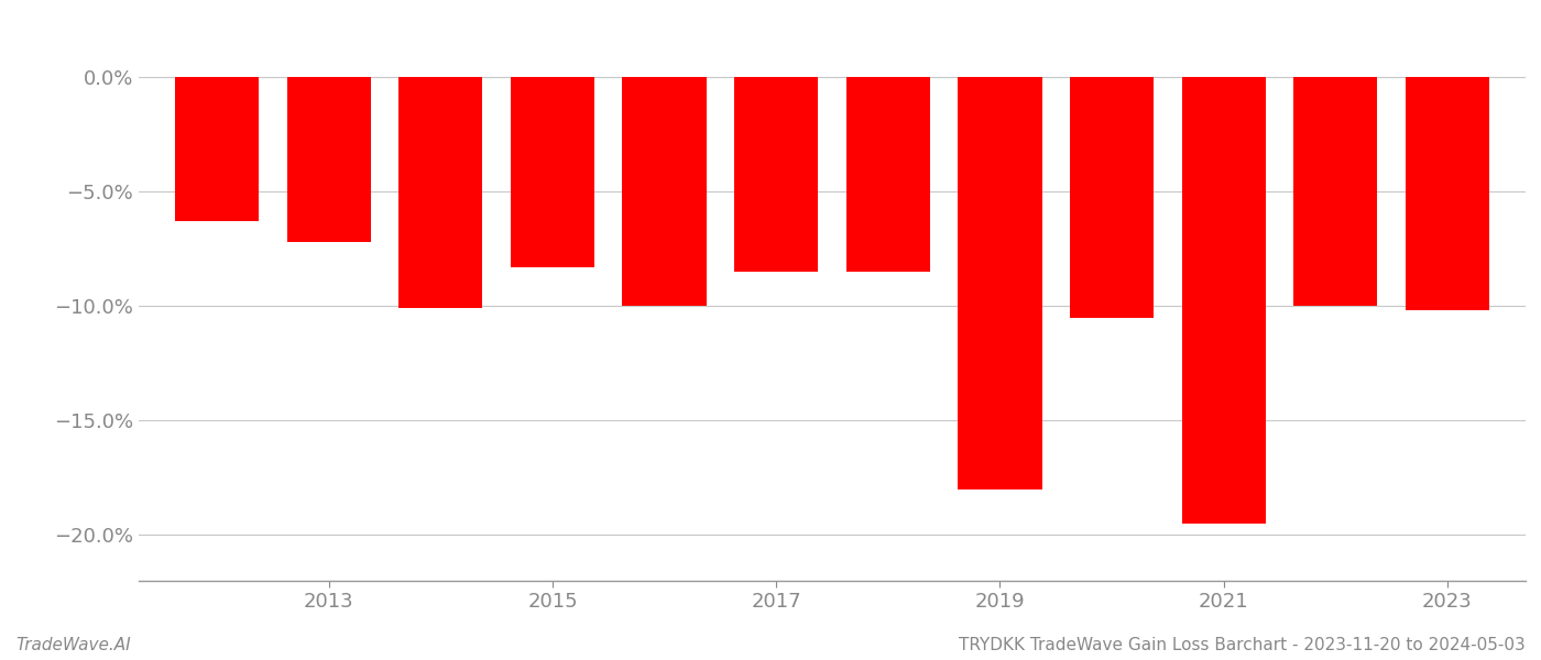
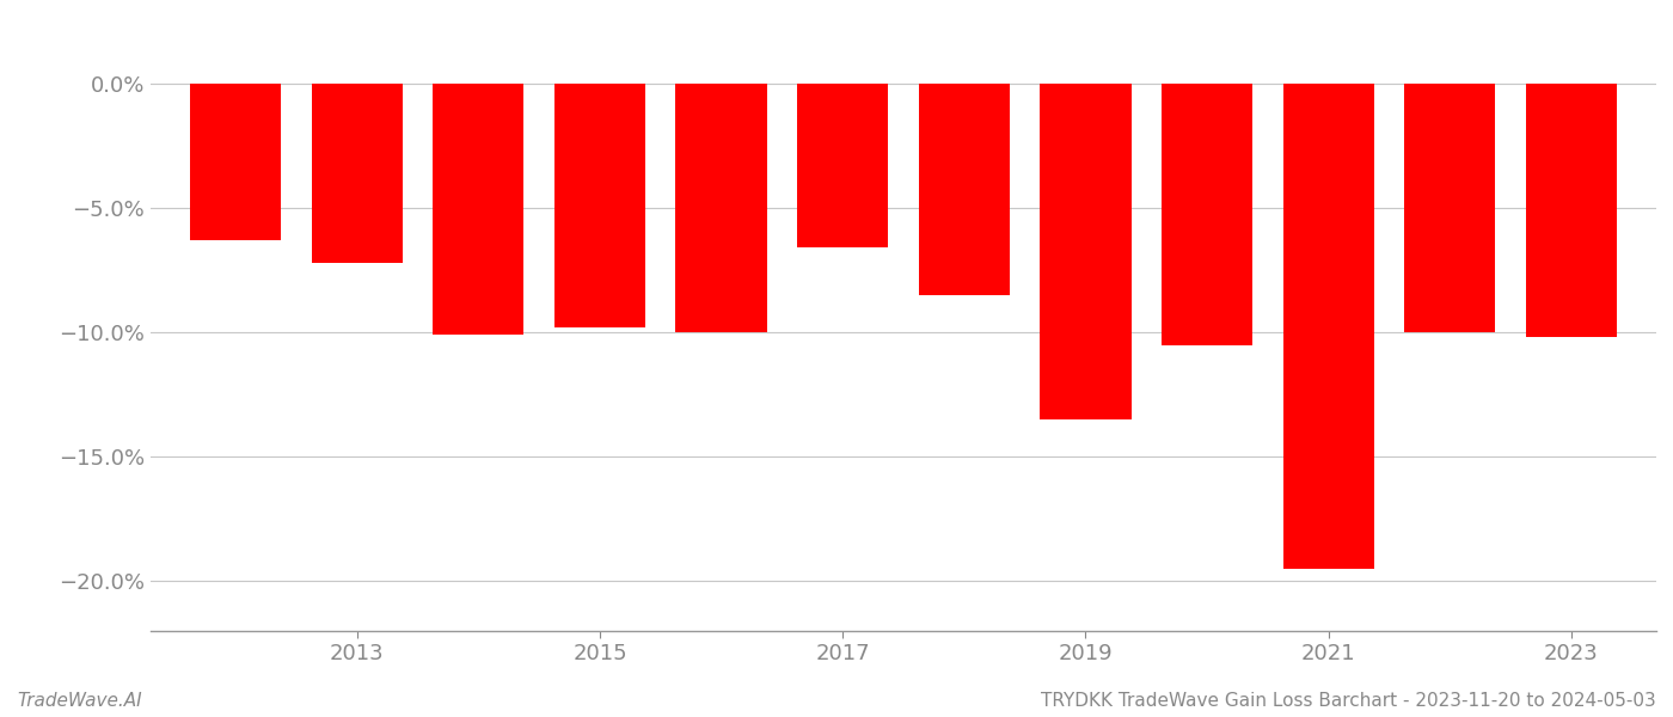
2015: -8.3% -> -9.8%
2017: -8.5% -> -6.6%
2019: -18.0% -> -13.5%
